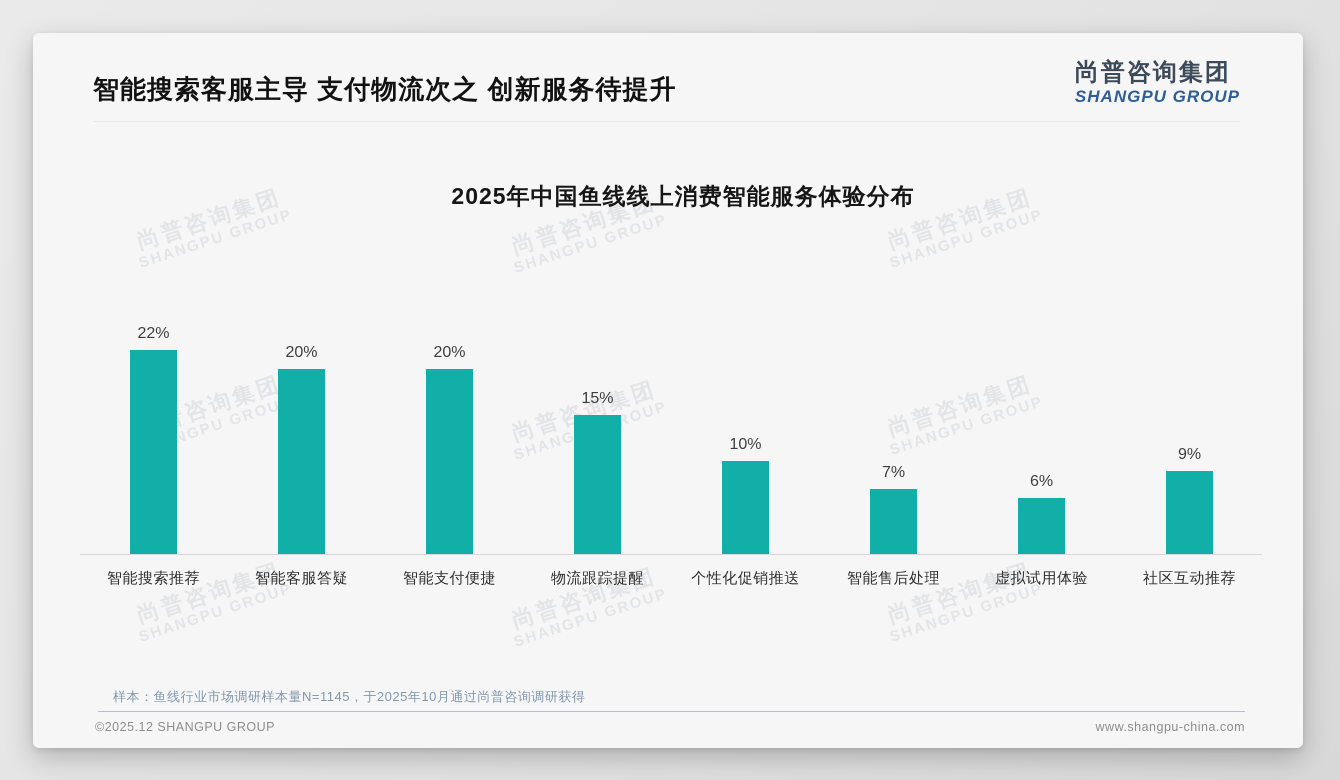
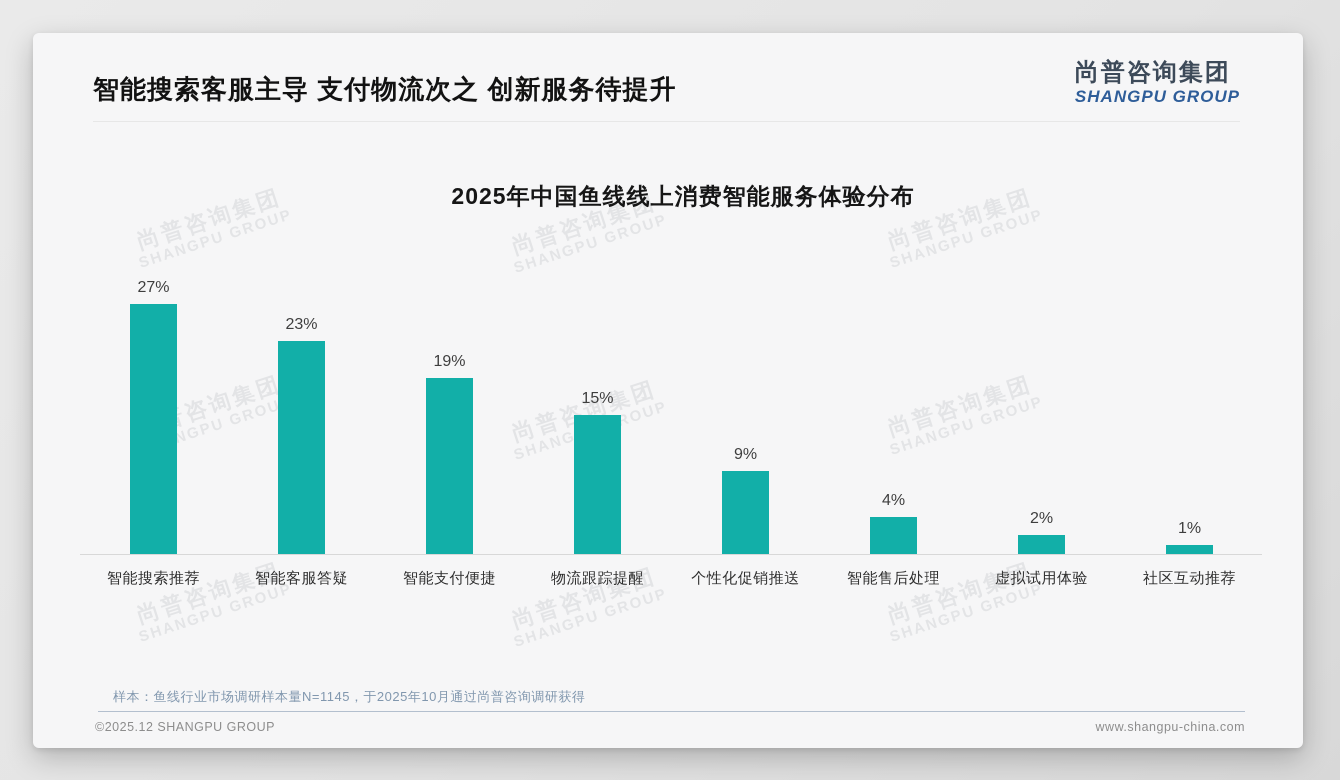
智能搜索推荐: 22% -> 27%
智能客服答疑: 20% -> 23%
智能支付便捷: 20% -> 19%
个性化促销推送: 10% -> 9%
智能售后处理: 7% -> 4%
虚拟试用体验: 6% -> 2%
社区互动推荐: 9% -> 1%
